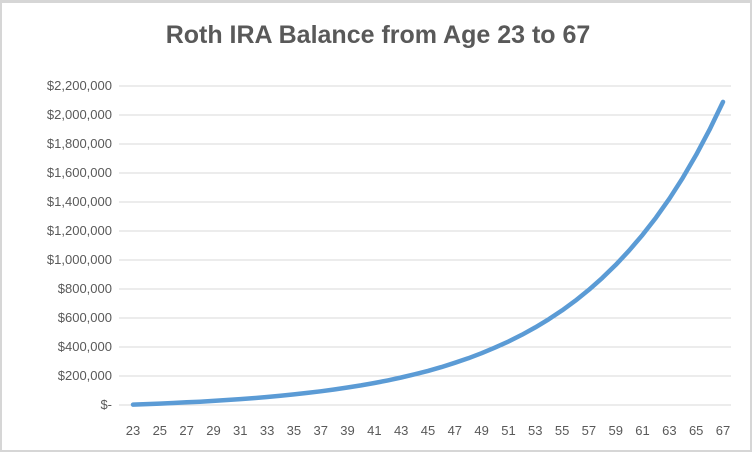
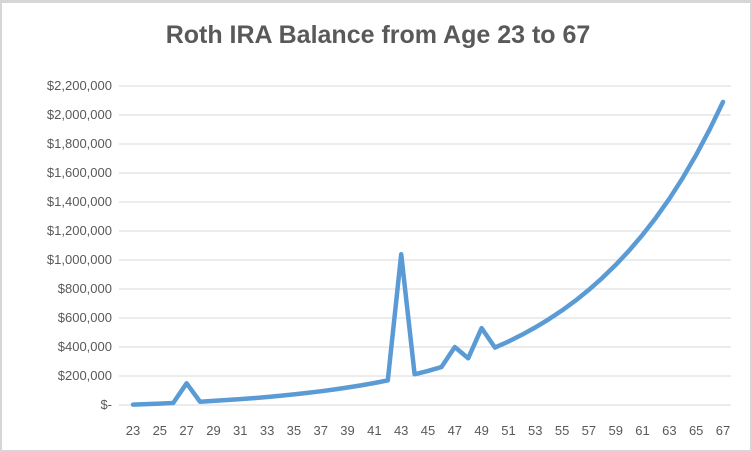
27: $20000 -> $150000
43: $190000 -> $1040000
47: $290000 -> $400000
49: $360000 -> $530000
